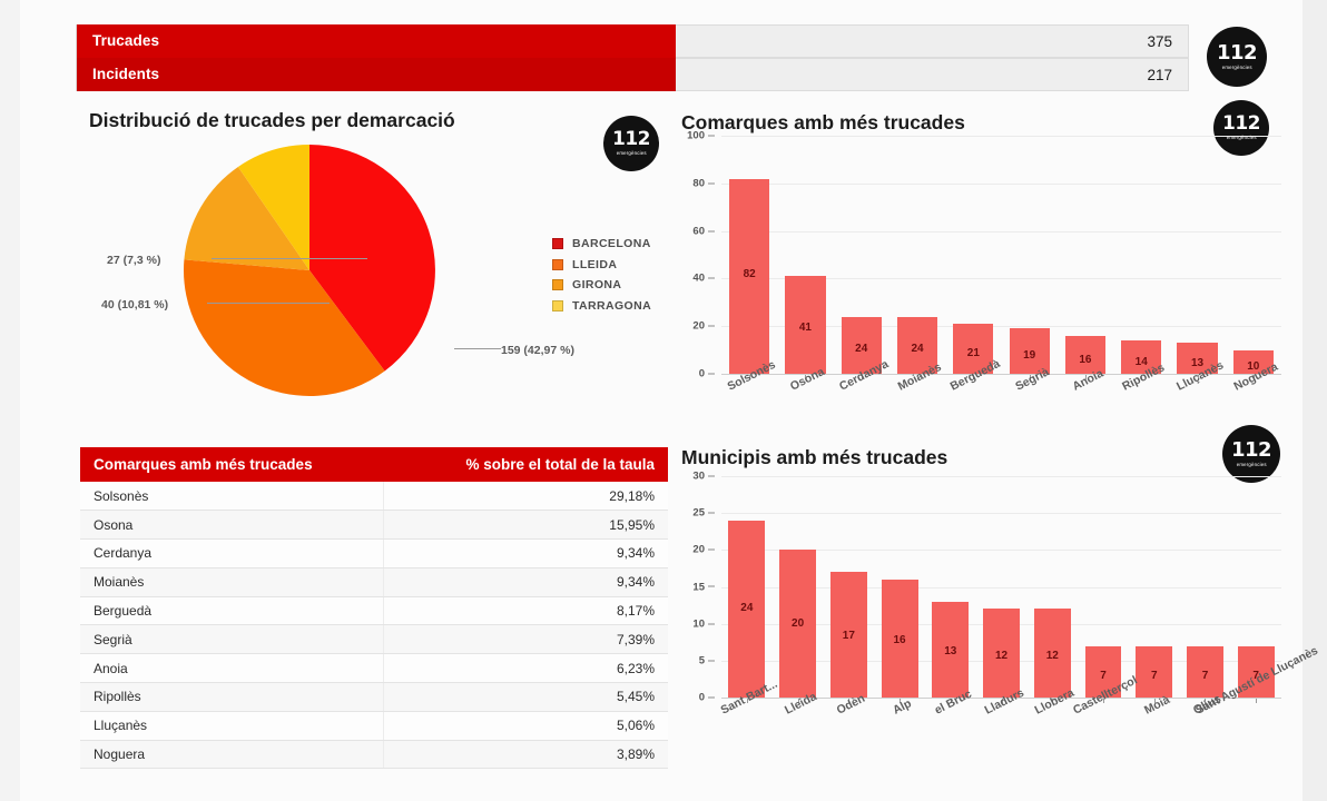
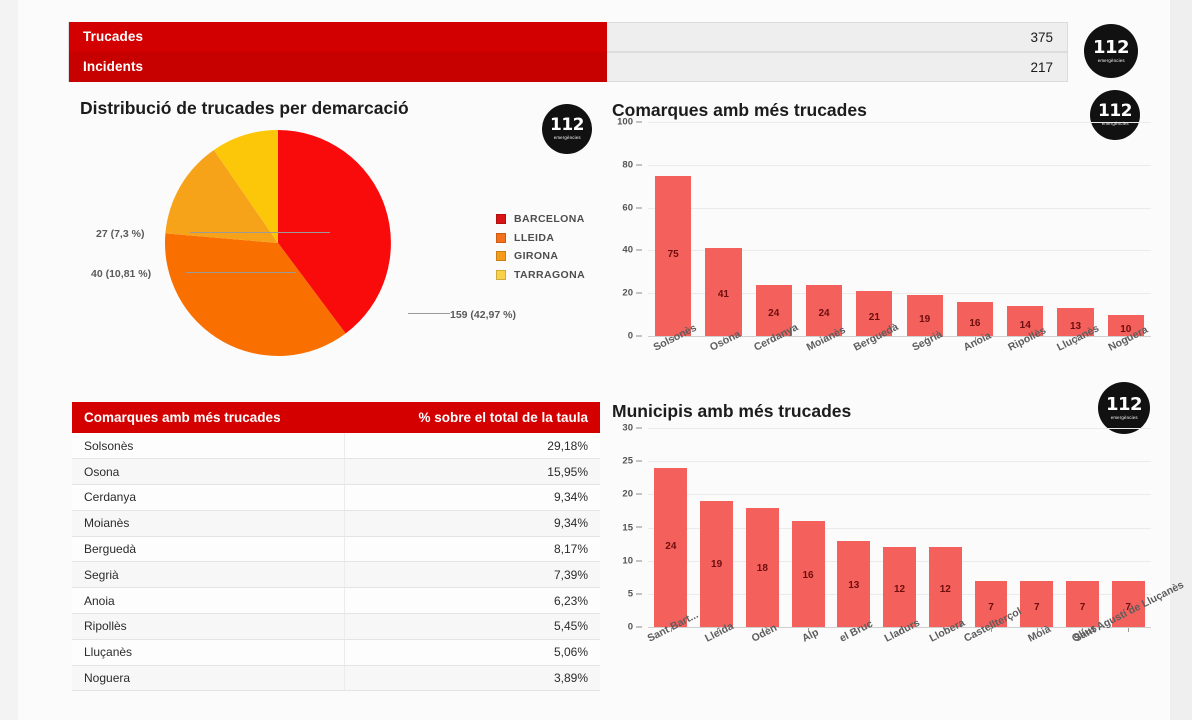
Comarques amb més trucades/Solsonès: 82 -> 75
Municipis amb més trucades/Lleida: 20 -> 19
Municipis amb més trucades/Odèn: 17 -> 18
